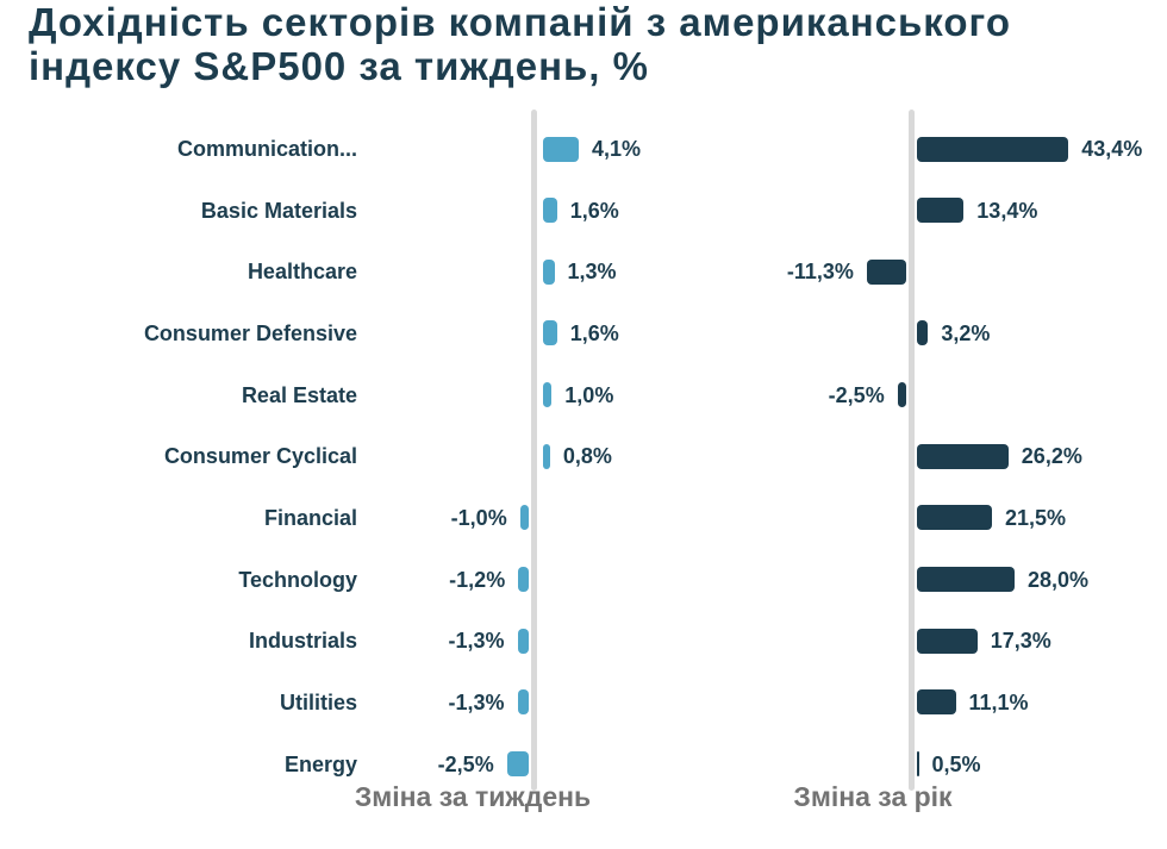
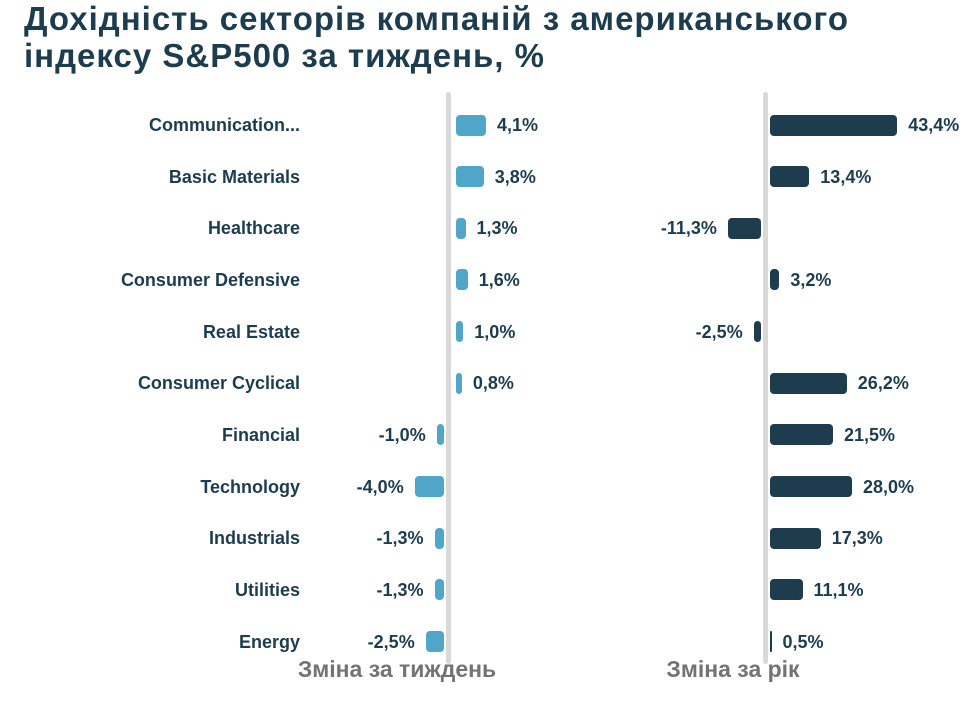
Зміна за тиждень/Basic Materials: 1,6% -> 3,8%
Зміна за тиждень/Technology: -1,2% -> -4,0%
